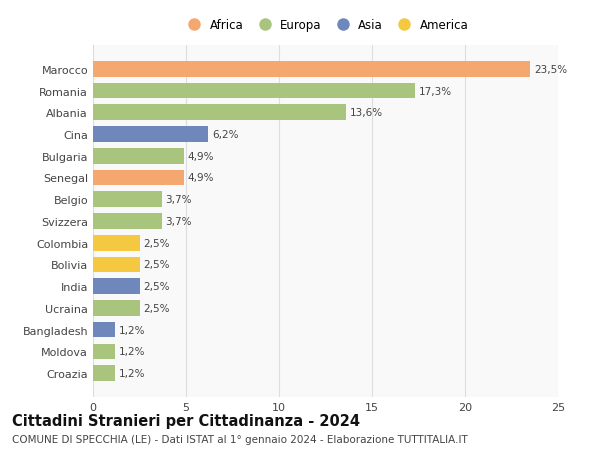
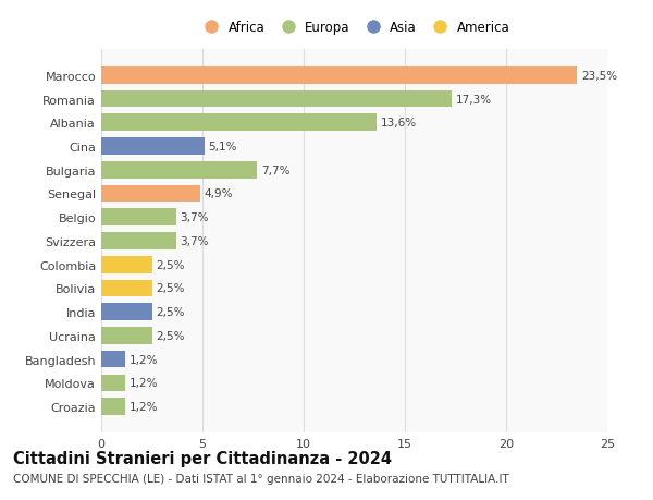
Cina: 6,2% -> 5,1%
Bulgaria: 4,9% -> 7,7%
